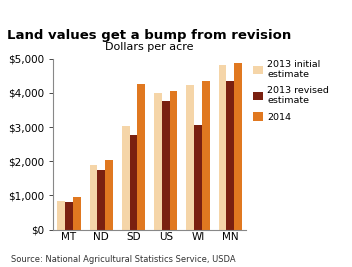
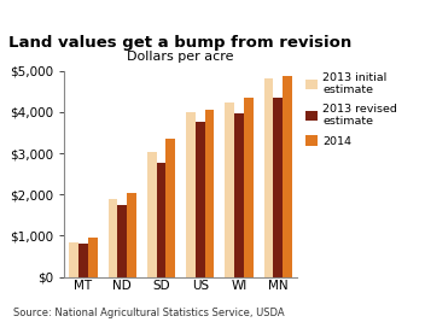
2014/SD: $4,250 -> $3,360
2013 revised estimate/WI: $3,050 -> $3,980
